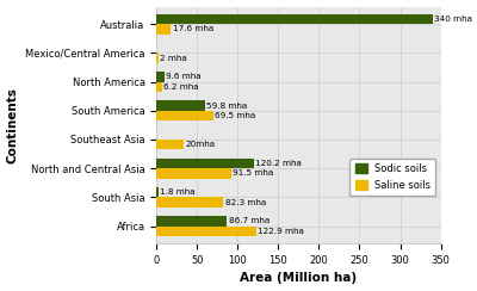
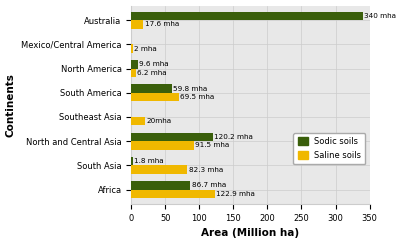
Saline soils/Southeast Asia: 34 -> 20
